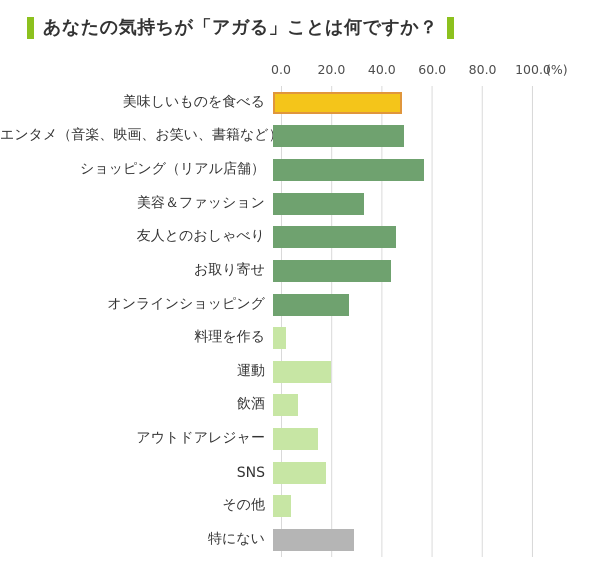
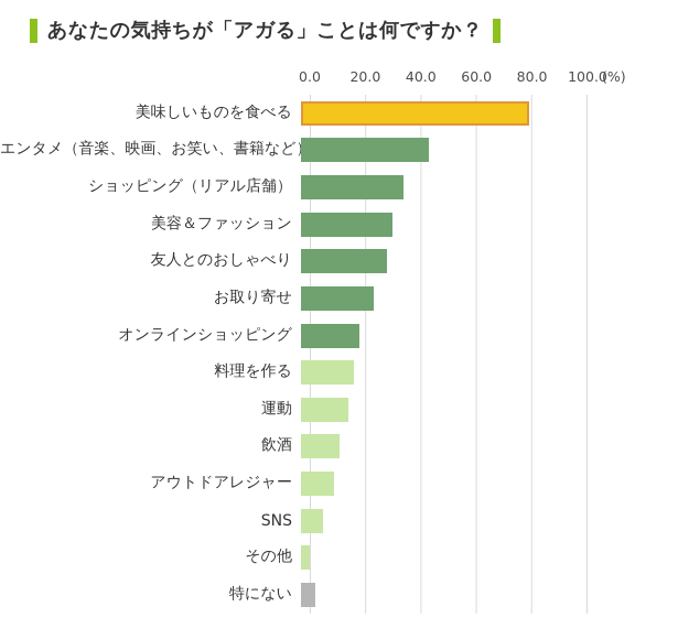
美味しいものを食べる: 51 -> 82
エンタメ（音楽、映画、お笑い、書籍など）: 52 -> 46
ショッピング（リアル店舗）: 60 -> 37
美容＆ファッション: 36 -> 33
友人とのおしゃべり: 49 -> 31
お取り寄せ: 47 -> 26
オンラインショッピング: 30 -> 21
料理を作る: 5 -> 19
運動: 23 -> 17
飲酒: 10 -> 14
アウトドアレジャー: 18 -> 12
SNS: 21 -> 8
その他: 7 -> 3
特にない: 32 -> 5
